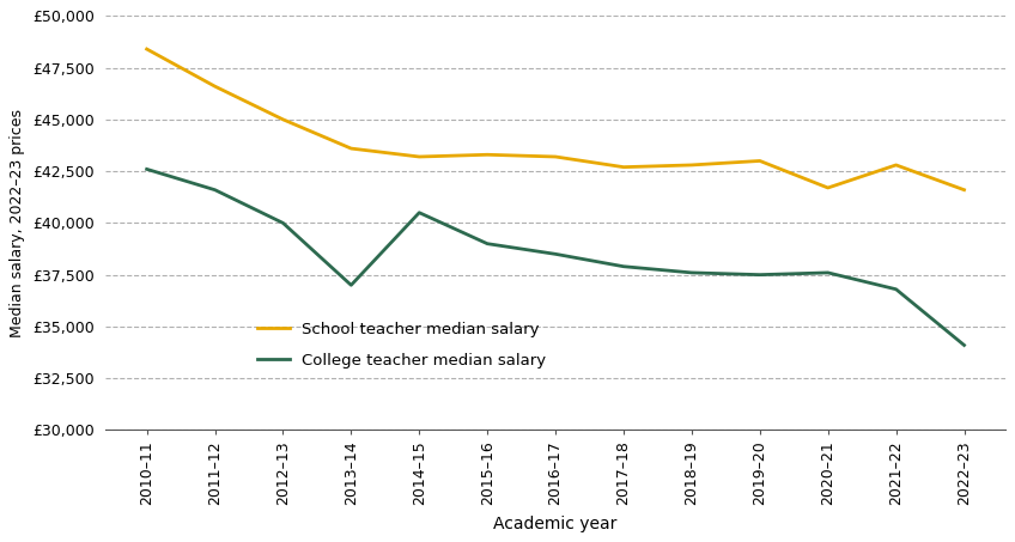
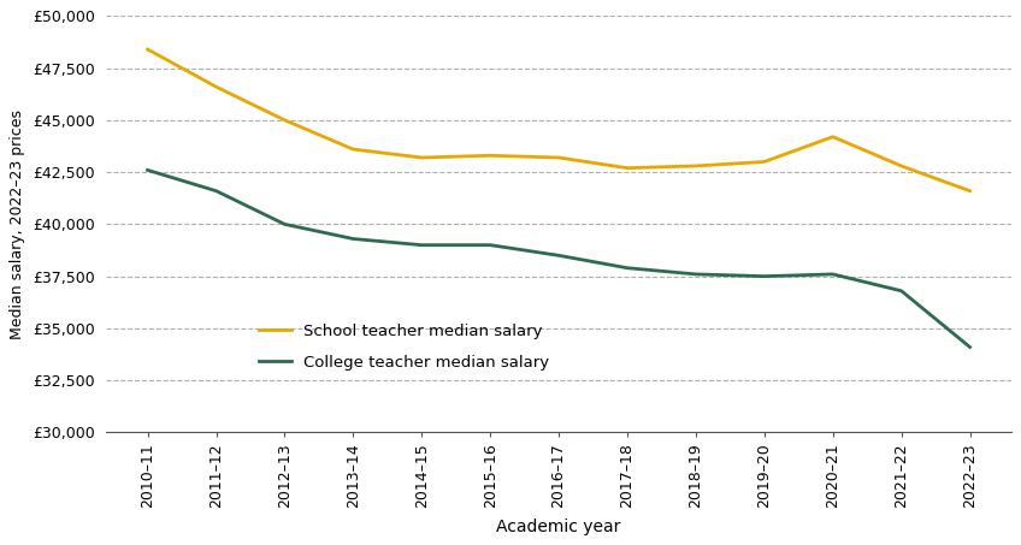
College teacher median salary/2013–14: £37,000 -> £39,300
College teacher median salary/2014–15: £40,500 -> £39,000
School teacher median salary/2020–21: £41,700 -> £44,200
